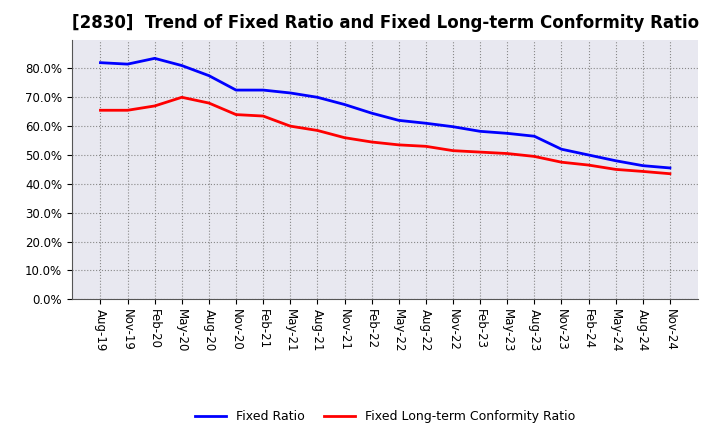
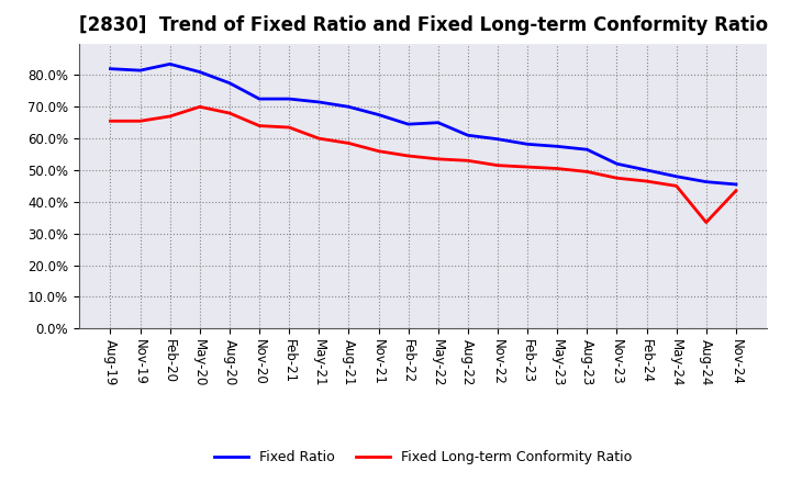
Fixed Ratio/May-22: 62.0% -> 65.0%
Fixed Long-term Conformity Ratio/Aug-24: 44.3% -> 33.5%
